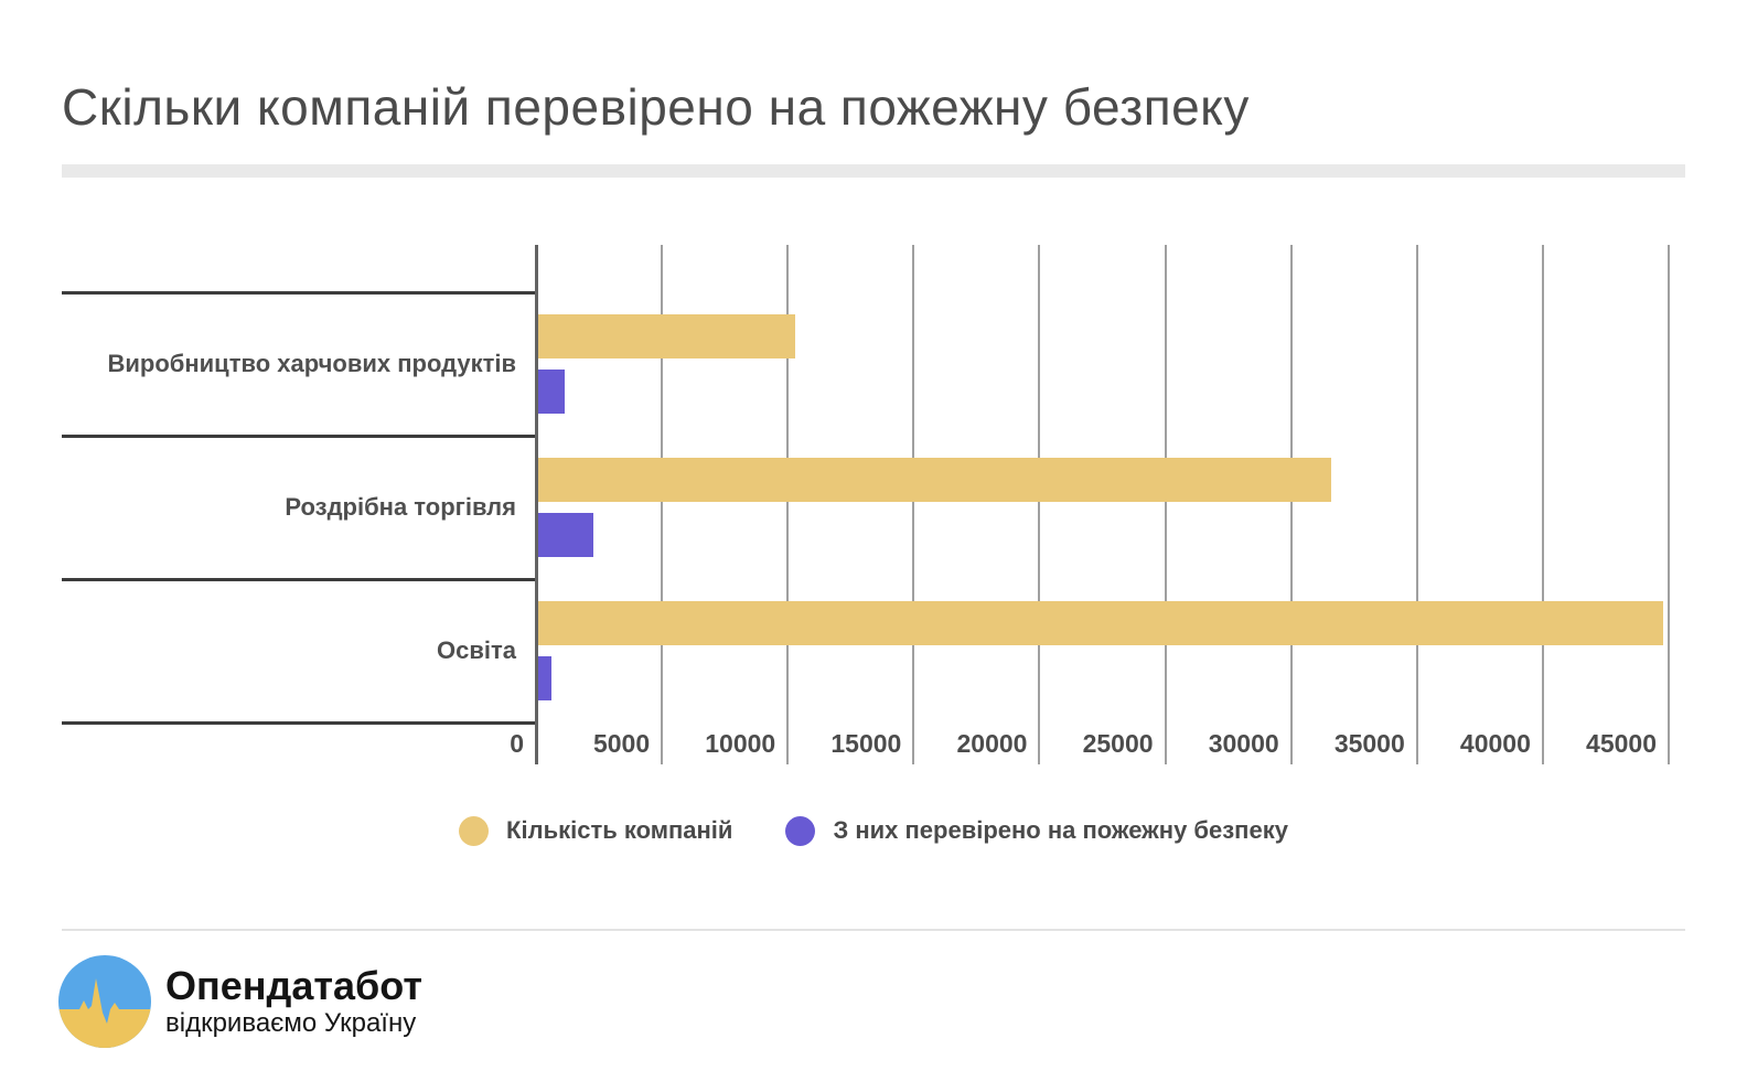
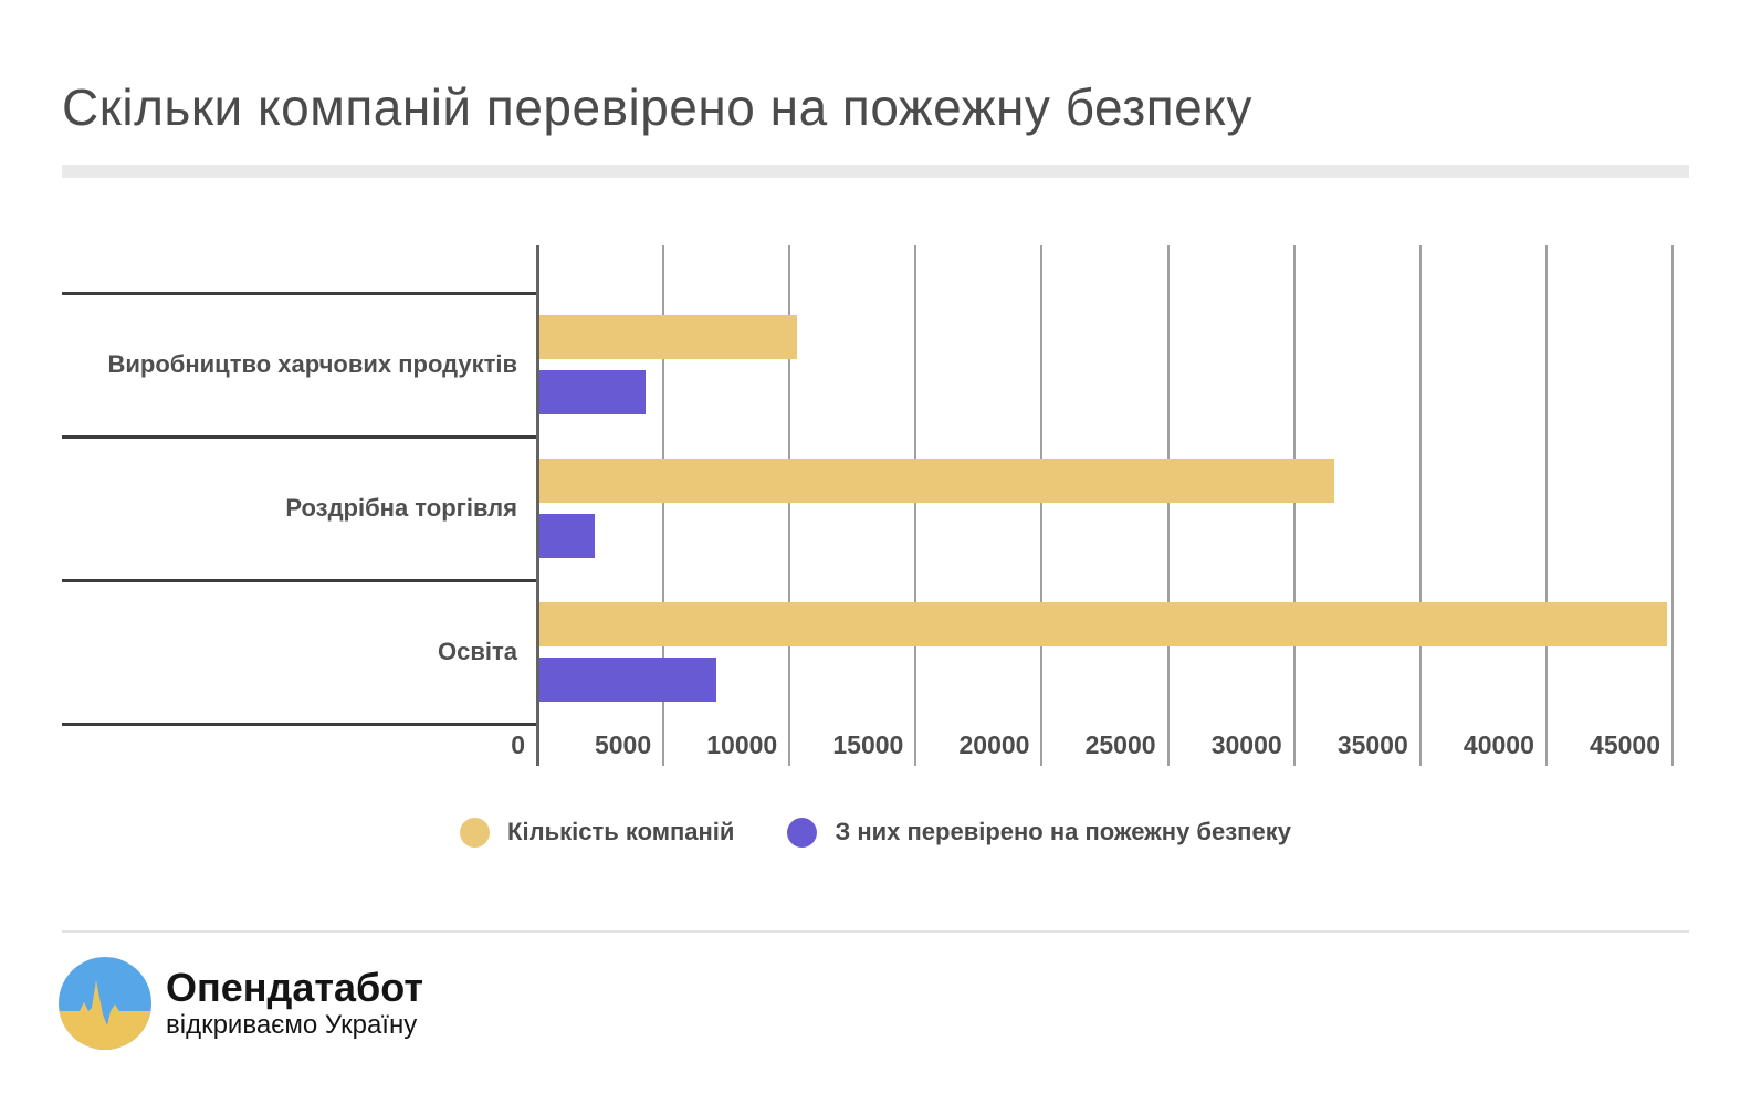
З них перевірено на пожежну безпеку/Виробництво харчових продуктів: 1000 -> 4200
З них перевірено на пожежну безпеку/Освіта: 500 -> 7000
